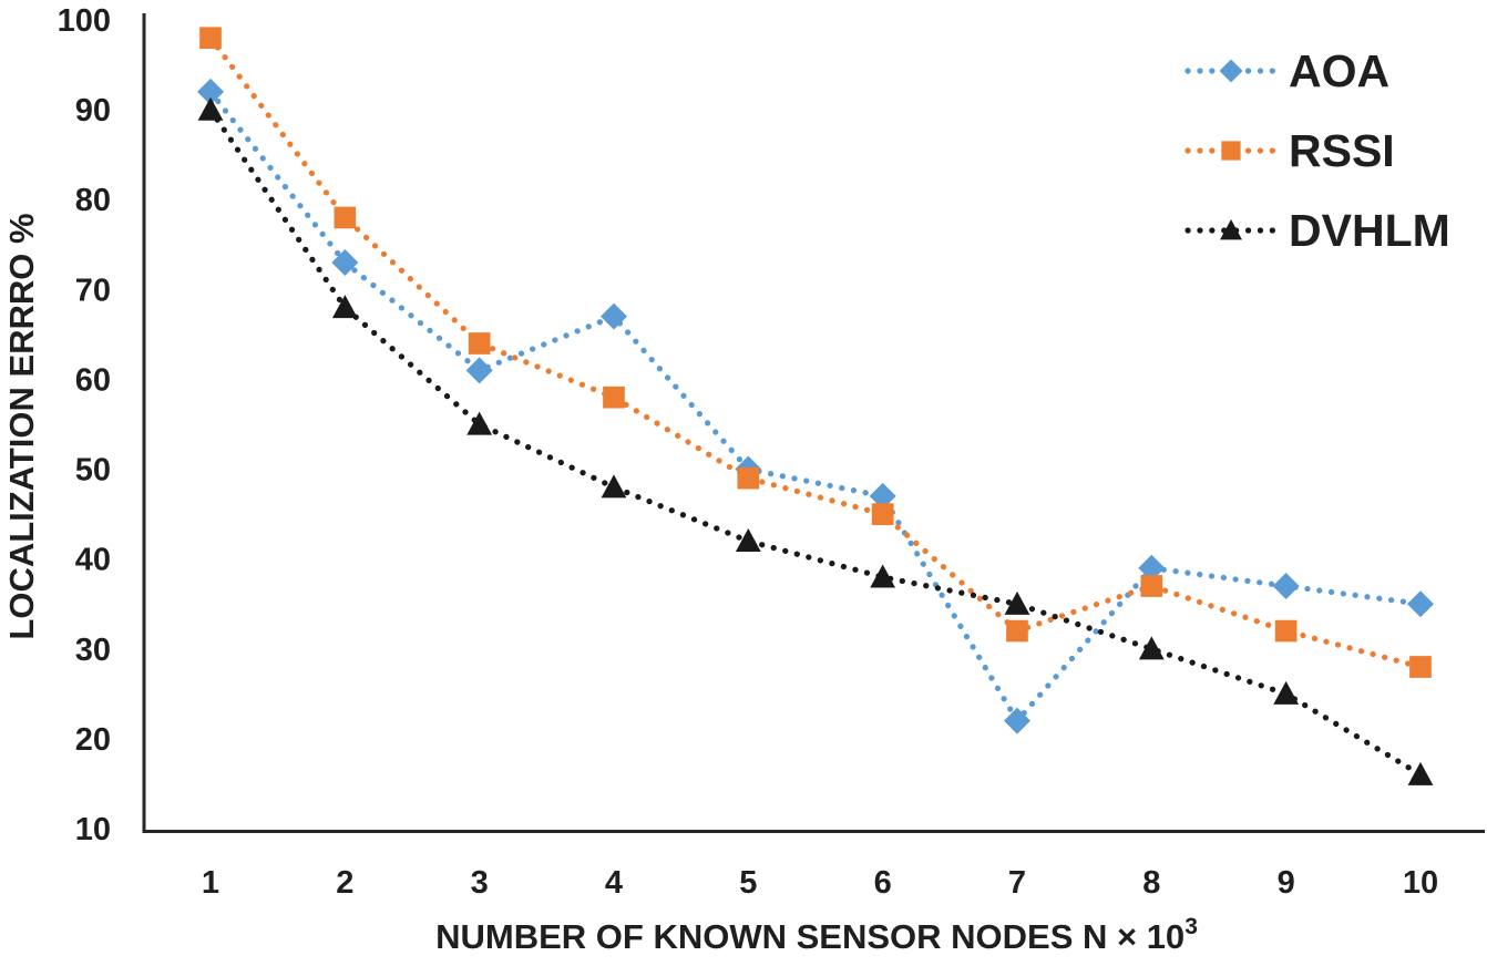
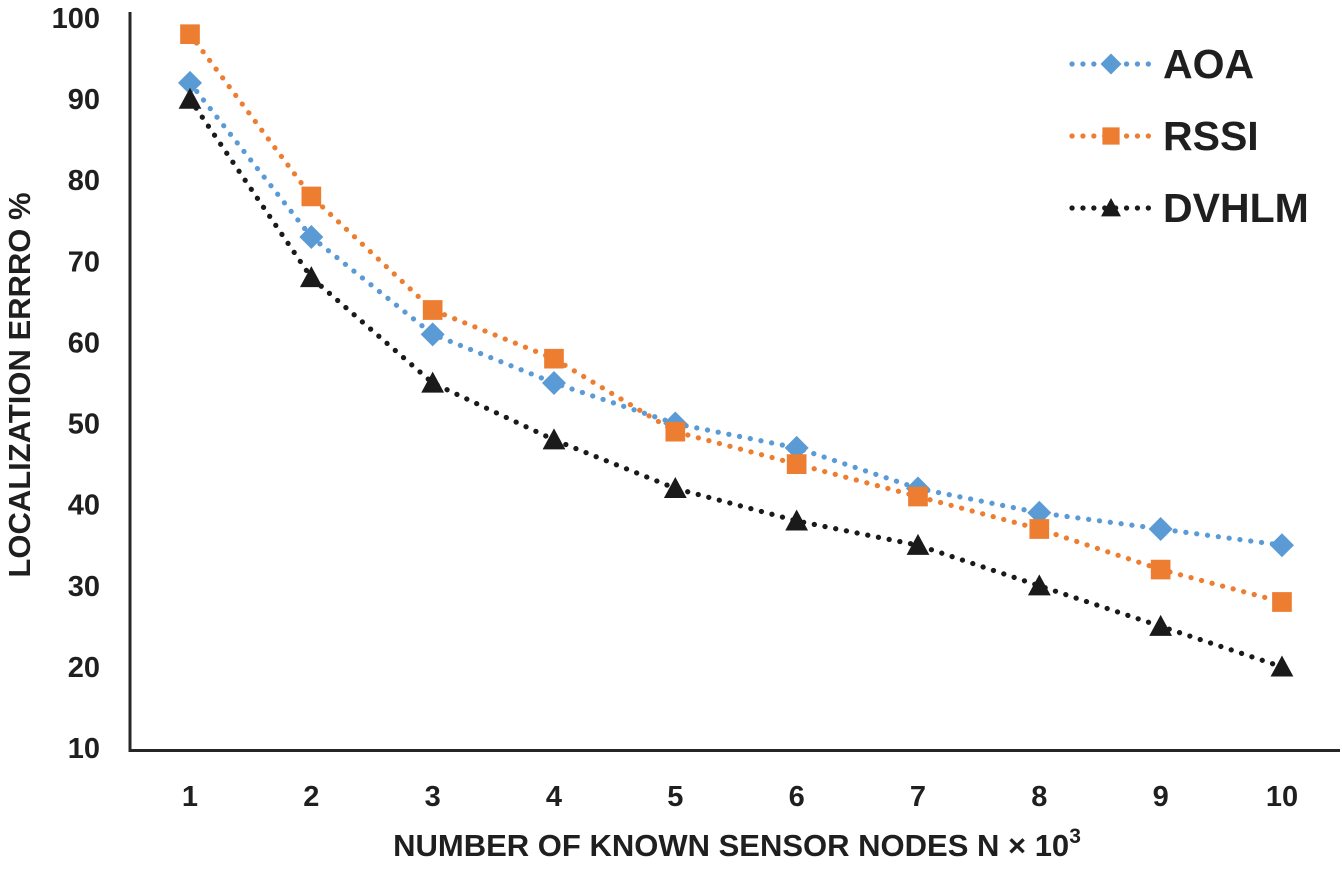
AOA/4: 67 -> 55
AOA/7: 22 -> 42
RSSI/7: 32 -> 41
DVHLM/10: 16 -> 20
